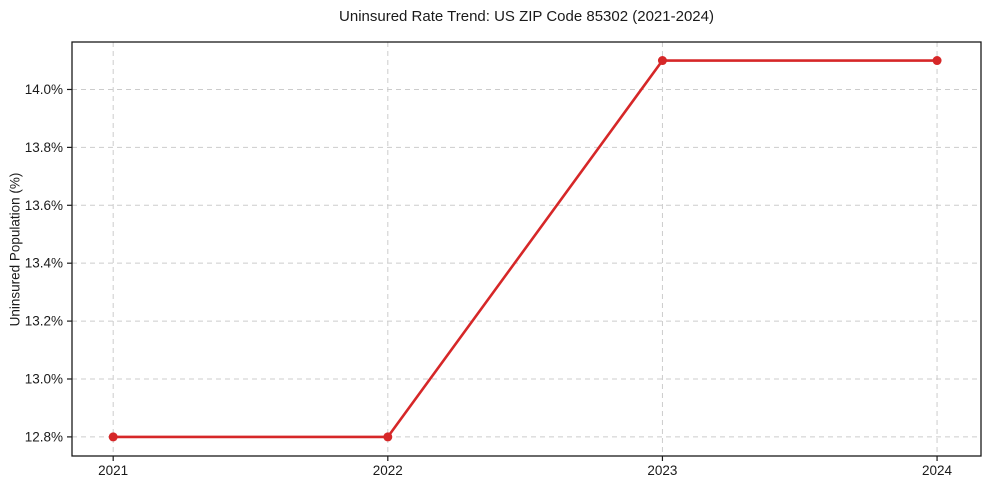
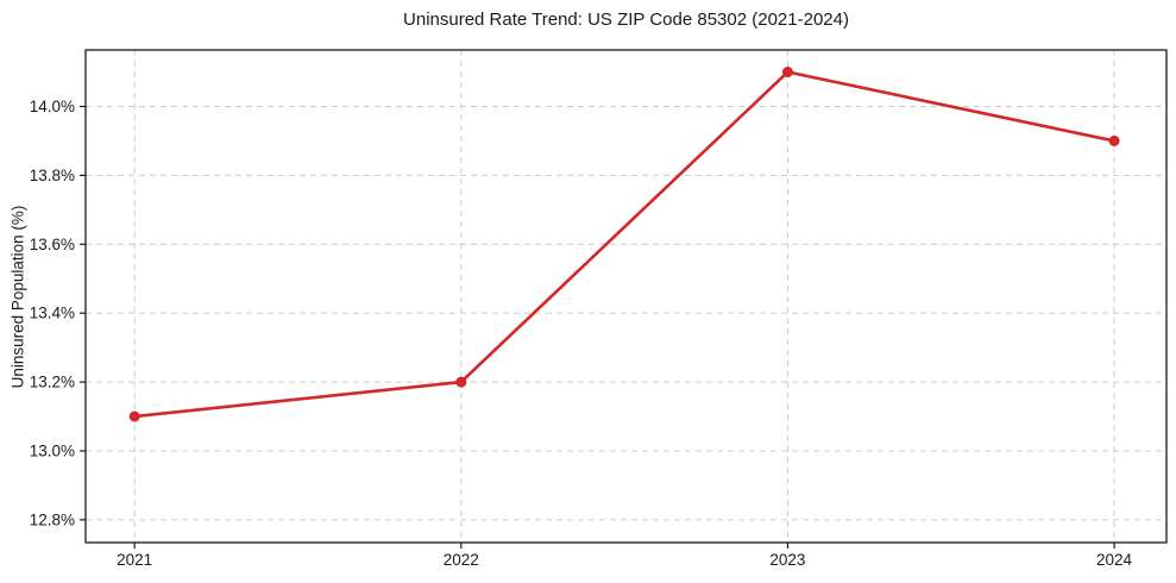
2021: 12.8% -> 13.1%
2022: 12.8% -> 13.2%
2024: 14.1% -> 13.9%
